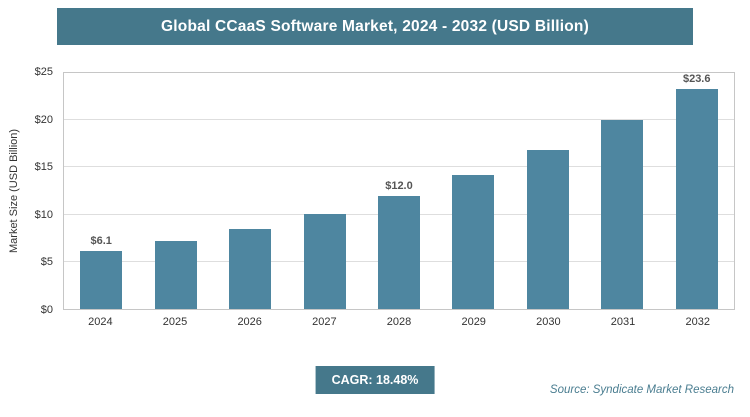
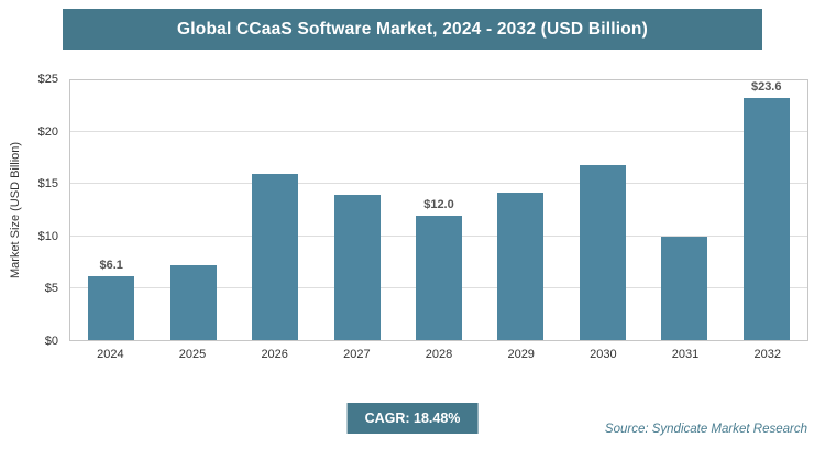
2026: $8 -> $16
2027: $10 -> $14
2031: $20 -> $10
